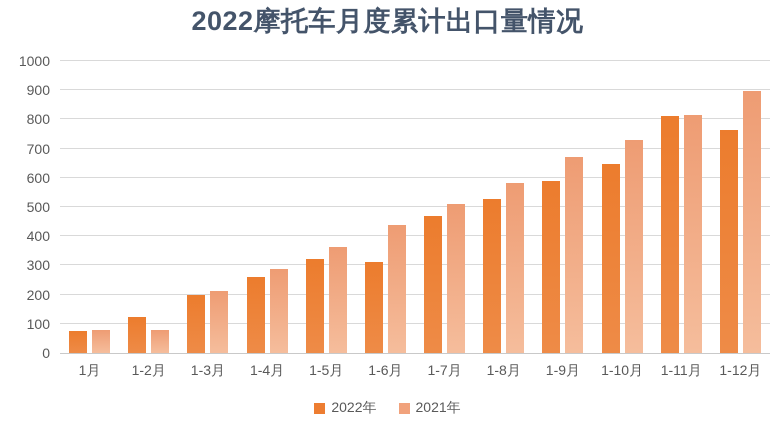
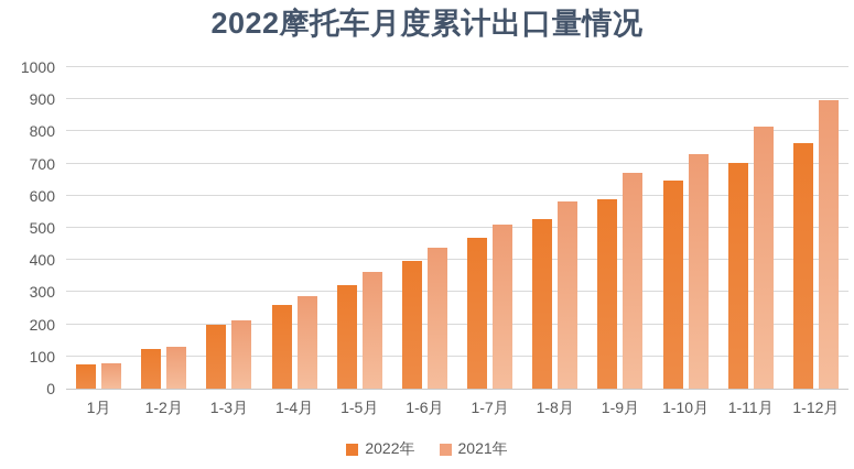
2021年/1-2月: 80 -> 130
2022年/1-6月: 310 -> 400
2022年/1-11月: 810 -> 700
